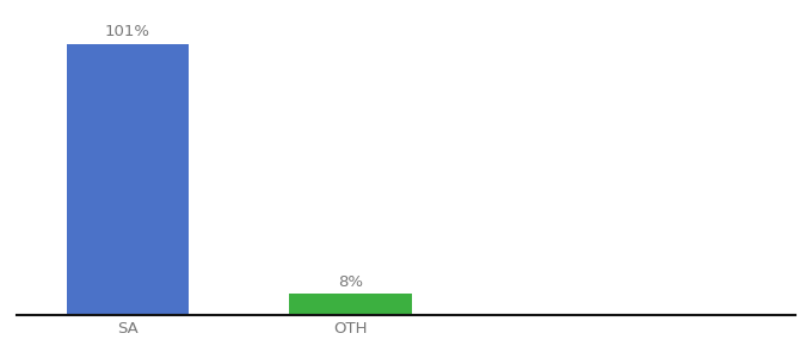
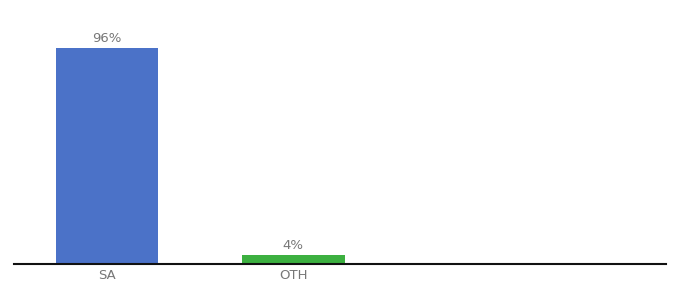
SA: 101% -> 96%
OTH: 8% -> 4%
